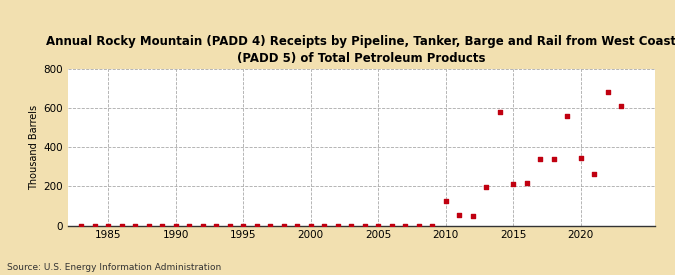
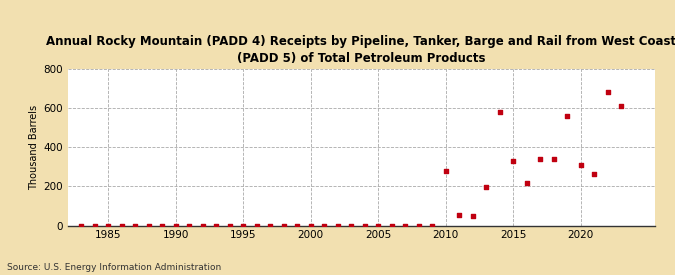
2010: 120 -> 280
2015: 210 -> 330
2020: 340 -> 310
